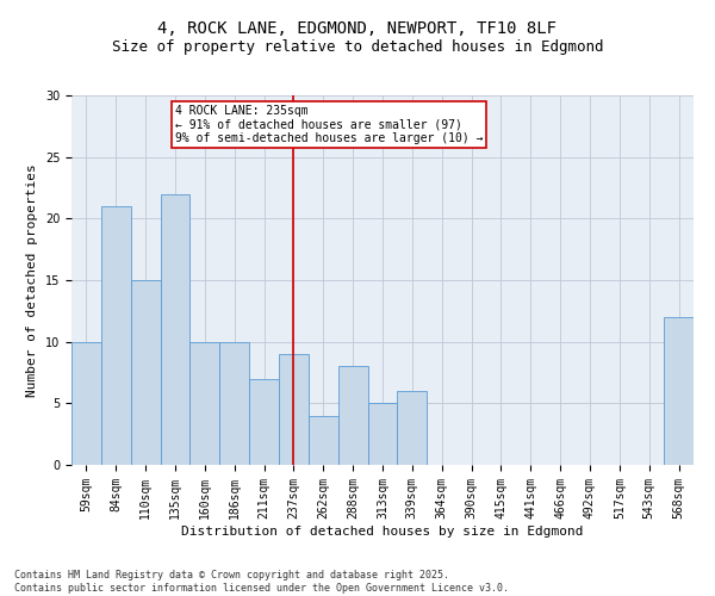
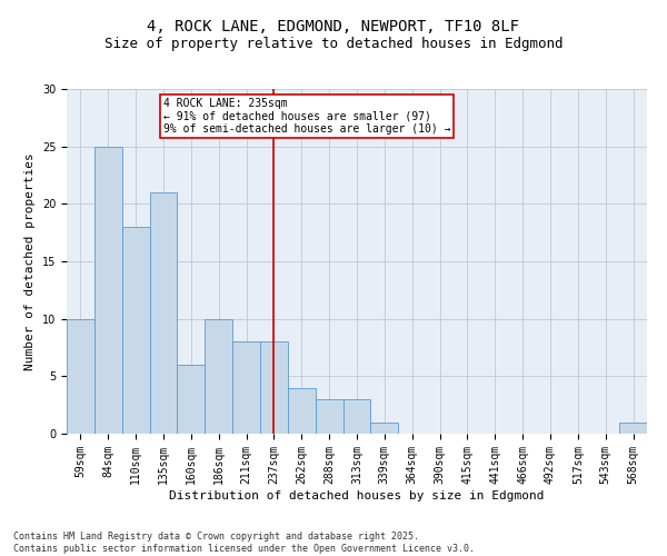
84sqm: 21 -> 25
110sqm: 15 -> 18
135sqm: 22 -> 21
160sqm: 10 -> 6
211sqm: 7 -> 8
237sqm: 9 -> 8
288sqm: 8 -> 3
313sqm: 5 -> 3
339sqm: 6 -> 1
568sqm: 12 -> 1
